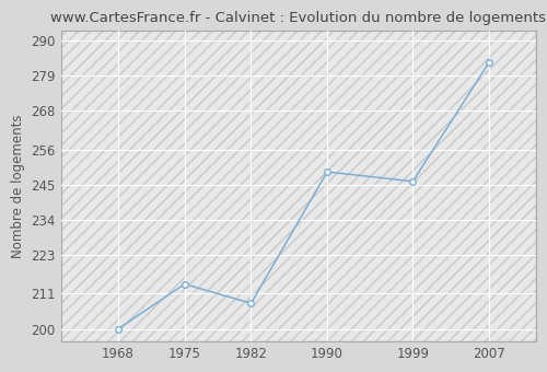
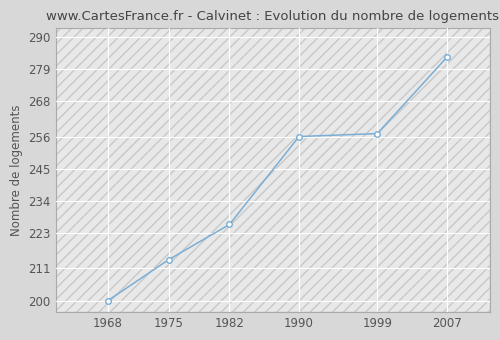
1982: 208 -> 226
1990: 249 -> 256
1999: 246 -> 257
